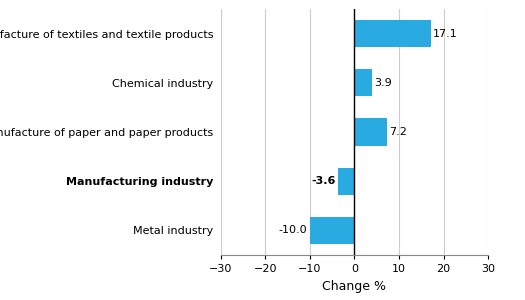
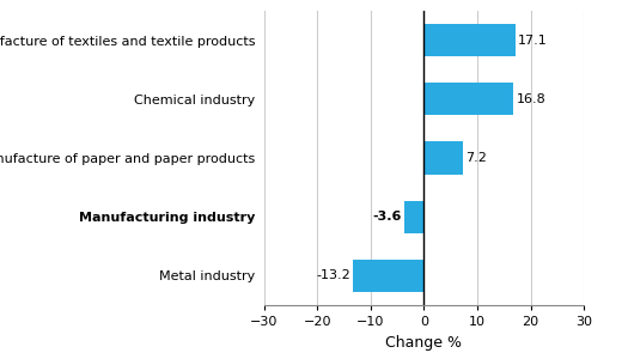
Chemical industry: 3.9 -> 16.8
Metal industry: -10.0 -> -13.2
